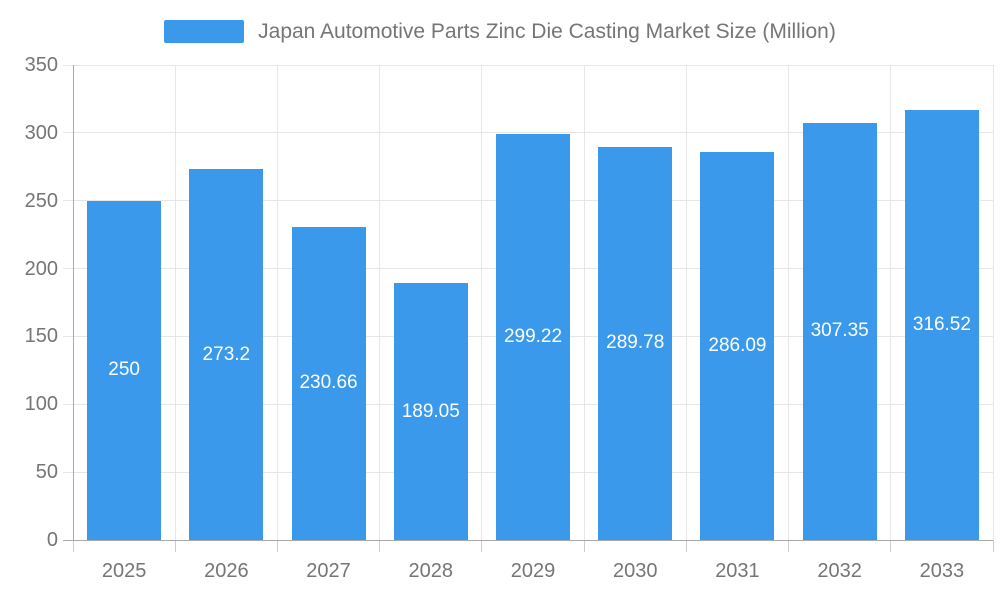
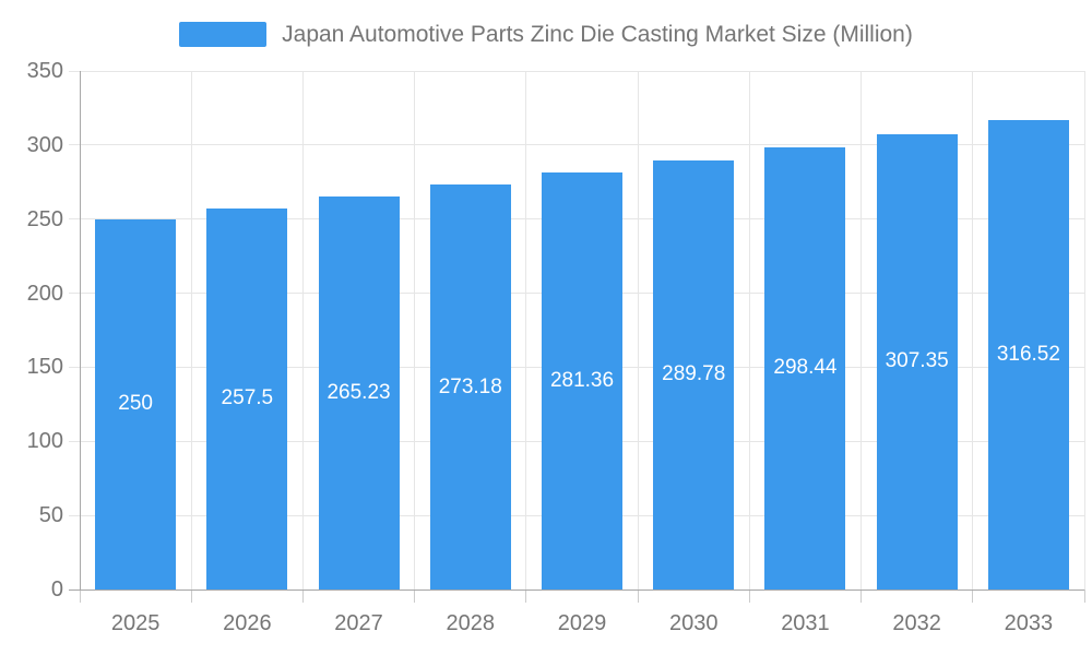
2026: 273.2 -> 257.5
2027: 230.66 -> 265.23
2028: 189.05 -> 273.18
2029: 299.22 -> 281.36
2031: 286.09 -> 298.44
